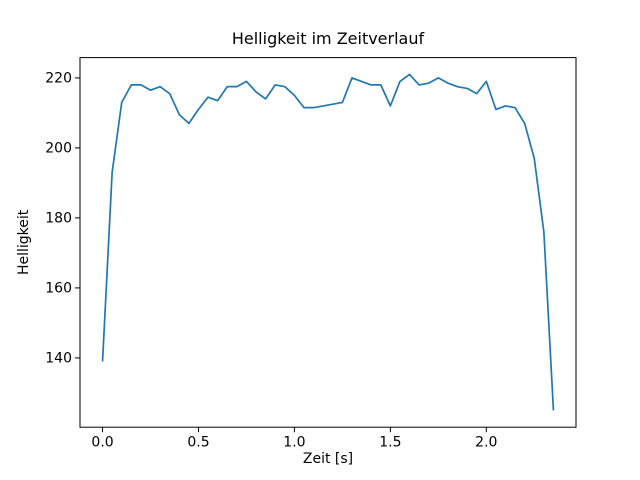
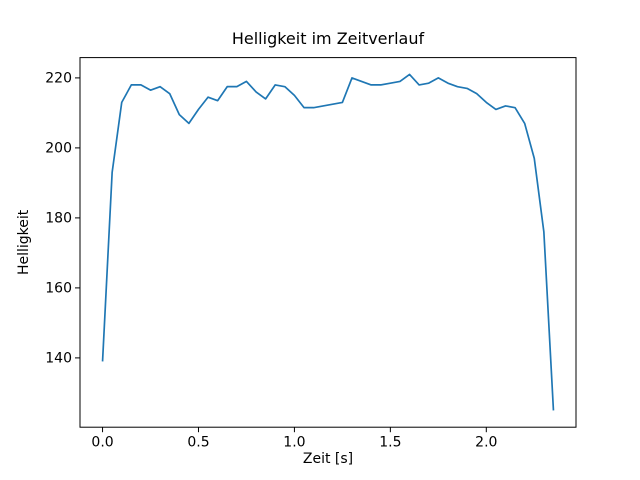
1.5: 212 -> 218
2.0: 219 -> 213
